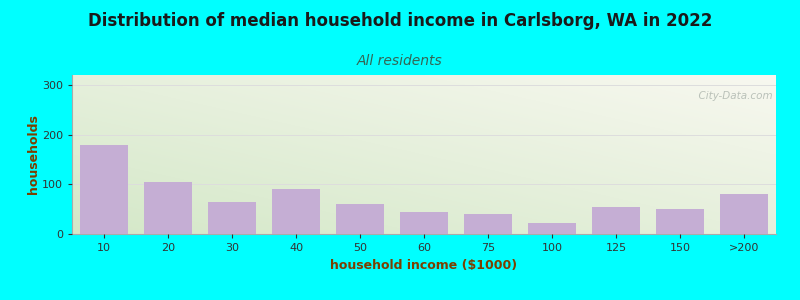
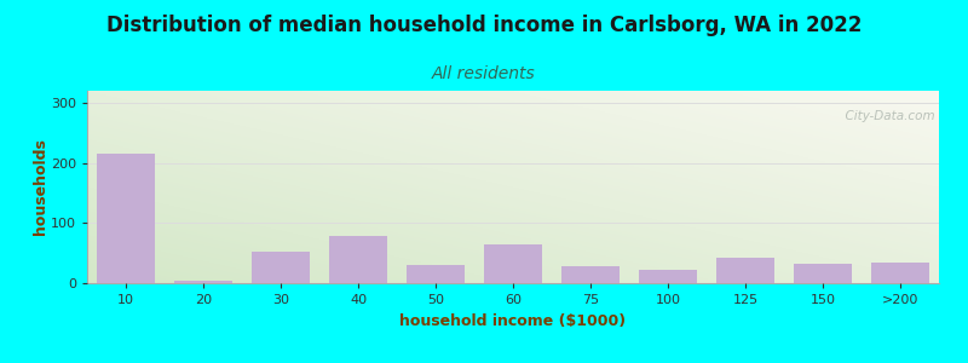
10: 180 -> 215
20: 105 -> 4
30: 65 -> 52
40: 90 -> 78
50: 60 -> 30
60: 45 -> 65
75: 40 -> 28
125: 55 -> 43
150: 50 -> 32
>200: 80 -> 35
